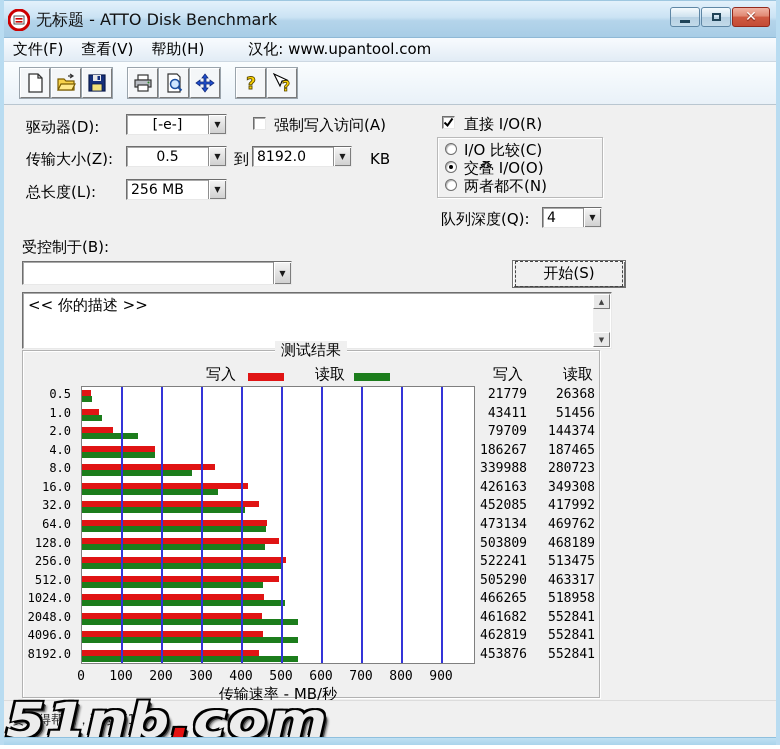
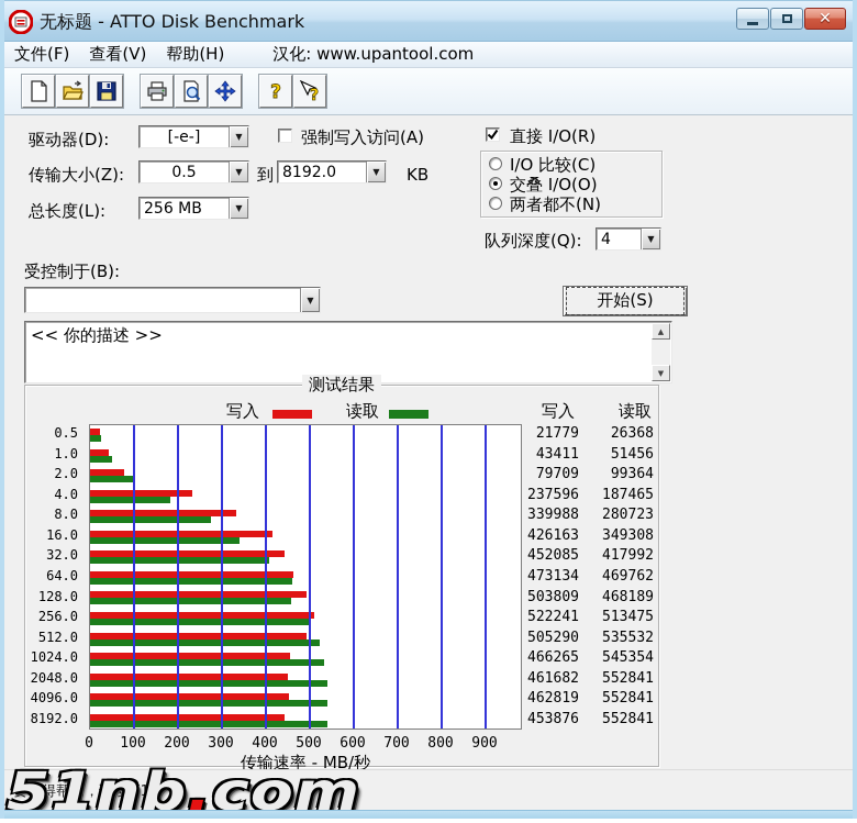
读取/2.0: 144374 -> 99364
写入/4.0: 186267 -> 237596
读取/512.0: 463317 -> 535532
读取/1024.0: 518958 -> 545354
